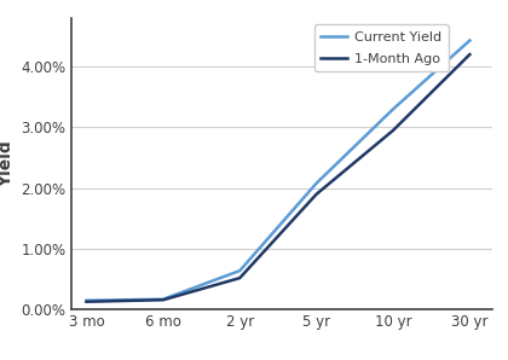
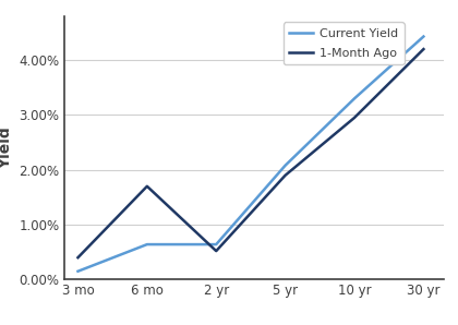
1-Month Ago/3 mo: 0.13% -> 0.40%
Current Yield/6 mo: 0.17% -> 0.64%
1-Month Ago/6 mo: 0.16% -> 1.70%
